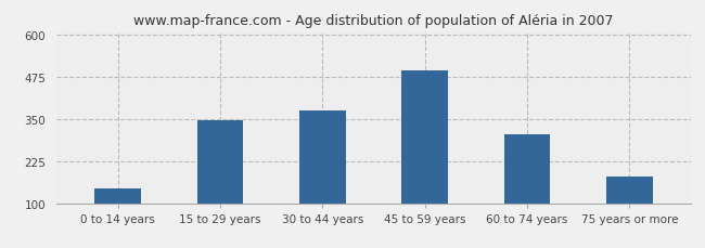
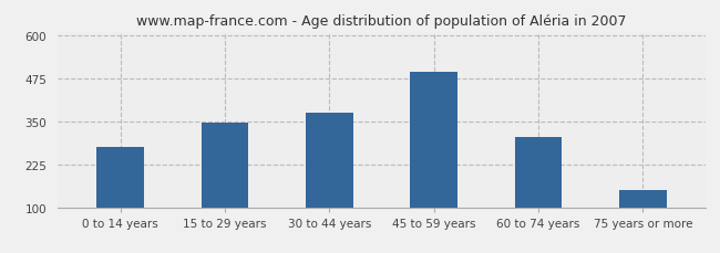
0 to 14 years: 145 -> 275
75 years or more: 180 -> 150
